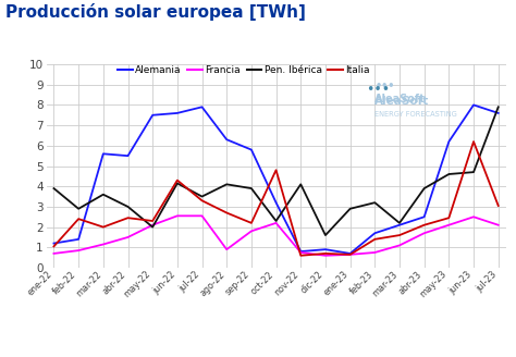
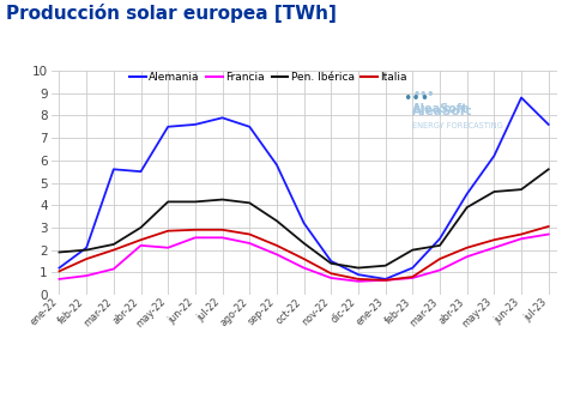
Pen. Ibérica/ene-22: 3.9 -> 1.9
Alemania/feb-22: 1.4 -> 2.1
Pen. Ibérica/feb-22: 2.9 -> 2.0
Italia/feb-22: 2.4 -> 1.6
Pen. Ibérica/mar-22: 3.6 -> 2.2
Francia/abr-22: 1.5 -> 2.2
Pen. Ibérica/may-22: 2.0 -> 4.2
Italia/may-22: 2.3 -> 2.9
Italia/jun-22: 4.3 -> 2.9
Pen. Ibérica/jul-22: 3.5 -> 4.2
Italia/jul-22: 3.3 -> 2.9
Alemania/ago-22: 6.3 -> 7.5
Francia/ago-22: 0.9 -> 2.3
Pen. Ibérica/sep-22: 3.9 -> 3.3
Francia/oct-22: 2.2 -> 1.2
Italia/oct-22: 4.8 -> 1.6
Alemania/nov-22: 0.8 -> 1.5
Pen. Ibérica/nov-22: 4.1 -> 1.4
Italia/nov-22: 0.6 -> 0.9
Pen. Ibérica/dic-22: 1.6 -> 1.2
Pen. Ibérica/ene-23: 2.9 -> 1.3
Alemania/feb-23: 1.7 -> 1.2
Pen. Ibérica/feb-23: 3.2 -> 2.0
Italia/feb-23: 1.4 -> 0.8
Alemania/mar-23: 2.1 -> 2.5
Alemania/abr-23: 2.5 -> 4.5
Alemania/jun-23: 8.0 -> 8.8
Italia/jun-23: 6.2 -> 2.7
Francia/jul-23: 2.1 -> 2.7
Pen. Ibérica/jul-23: 7.9 -> 5.6
